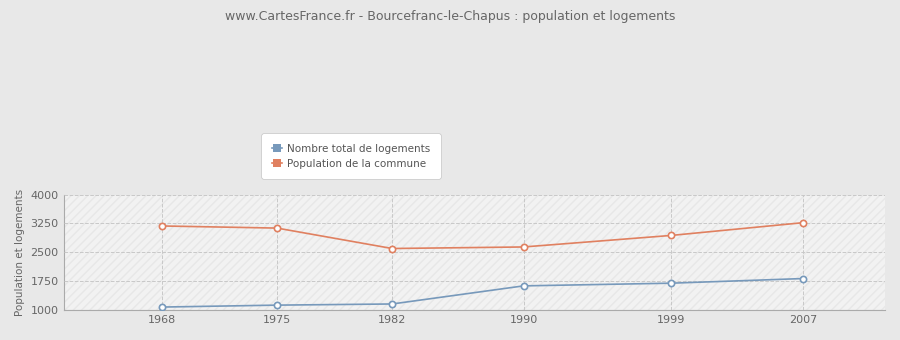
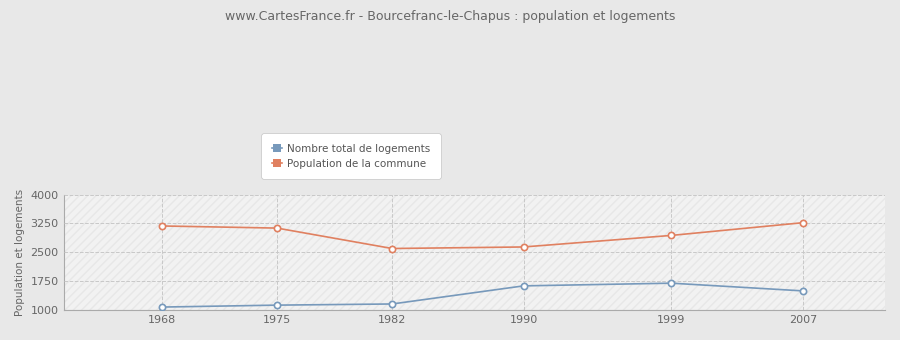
Nombre total de logements/2007: 1820 -> 1500
